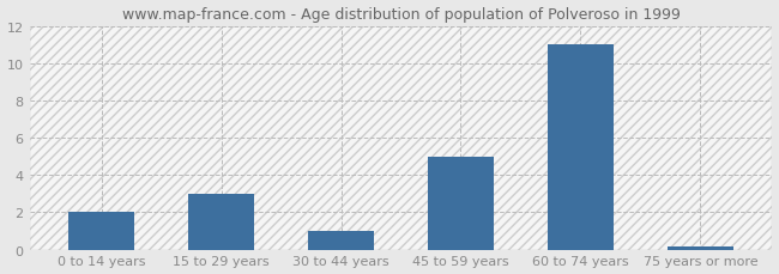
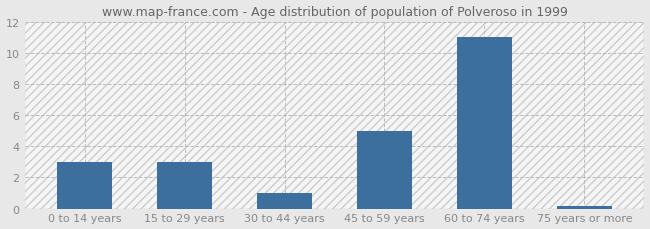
0 to 14 years: 2.0 -> 3.0
